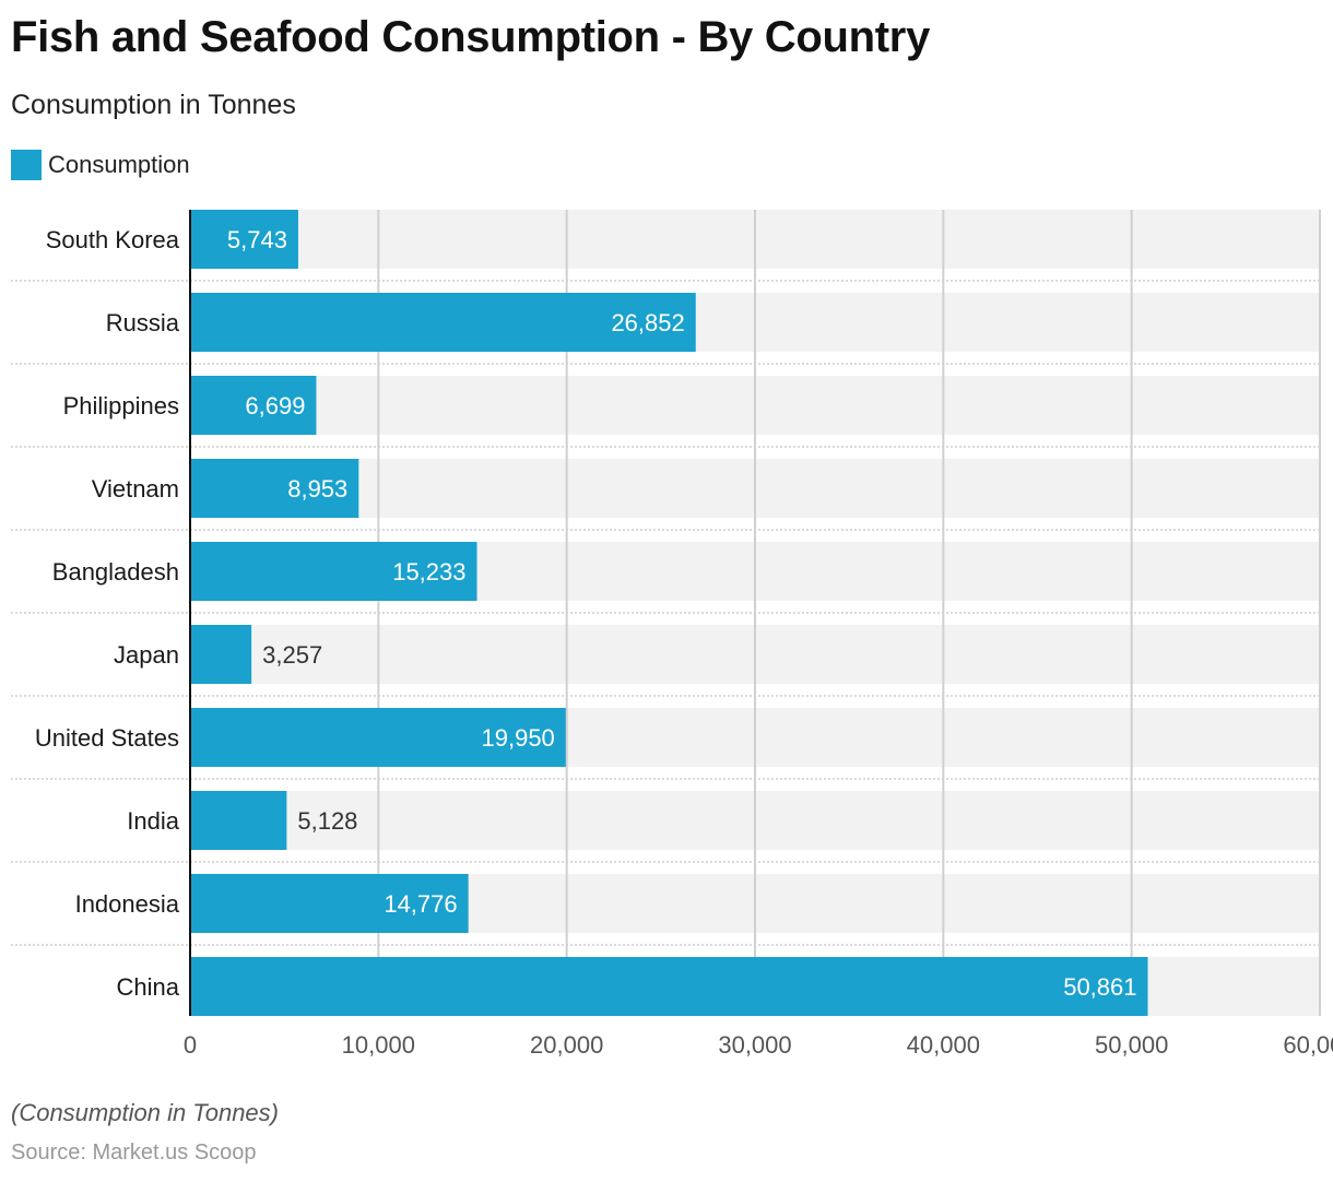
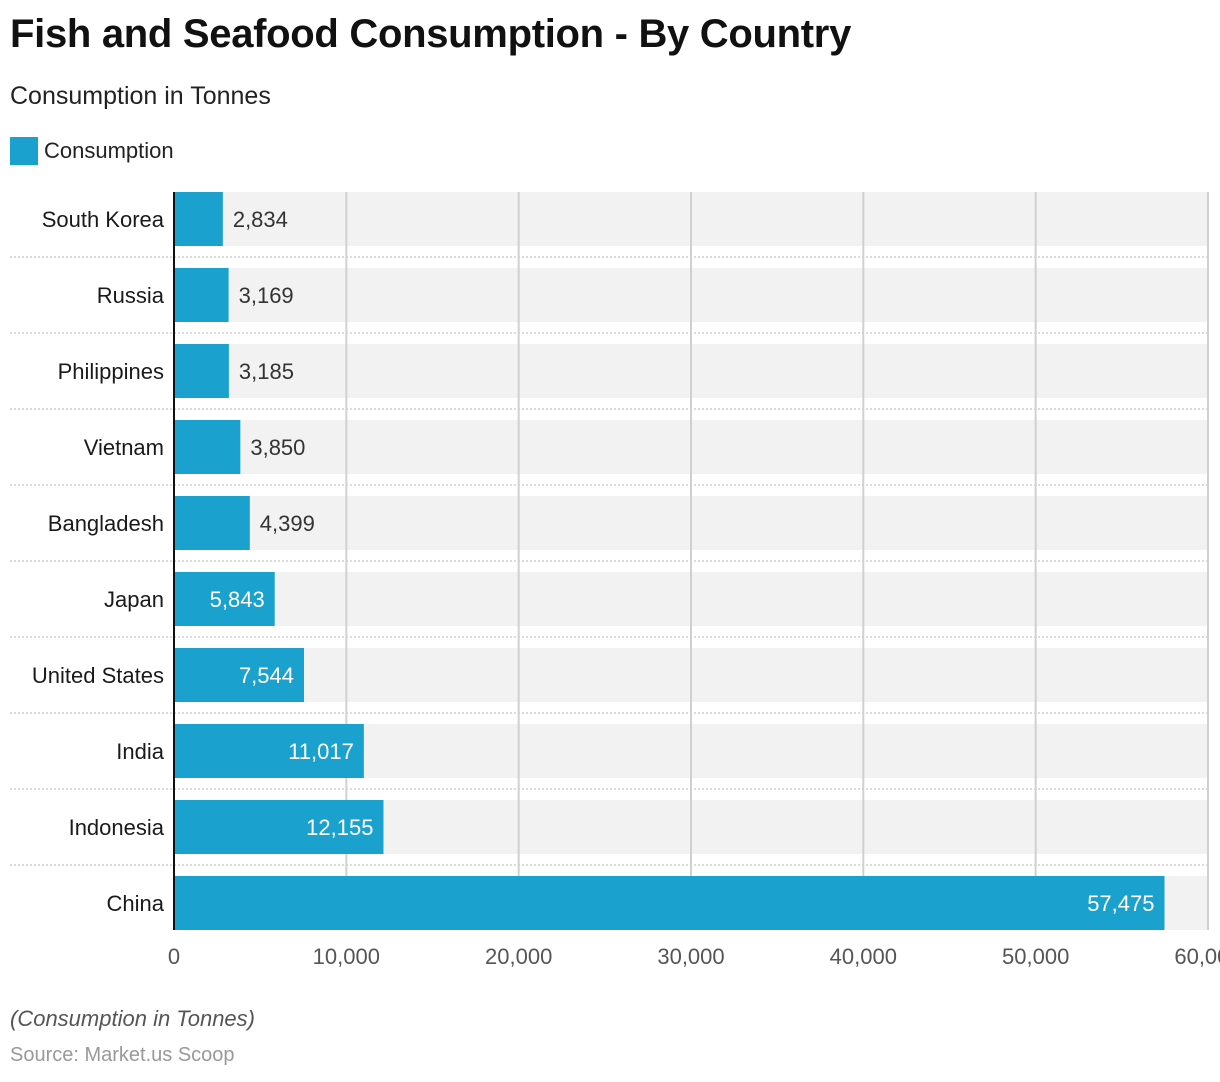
South Korea: 5,743 -> 2,834
Russia: 26,852 -> 3,169
Philippines: 6,699 -> 3,185
Vietnam: 8,953 -> 3,850
Bangladesh: 15,233 -> 4,399
Japan: 3,257 -> 5,843
United States: 19,950 -> 7,544
India: 5,128 -> 11,017
Indonesia: 14,776 -> 12,155
China: 50,861 -> 57,475
